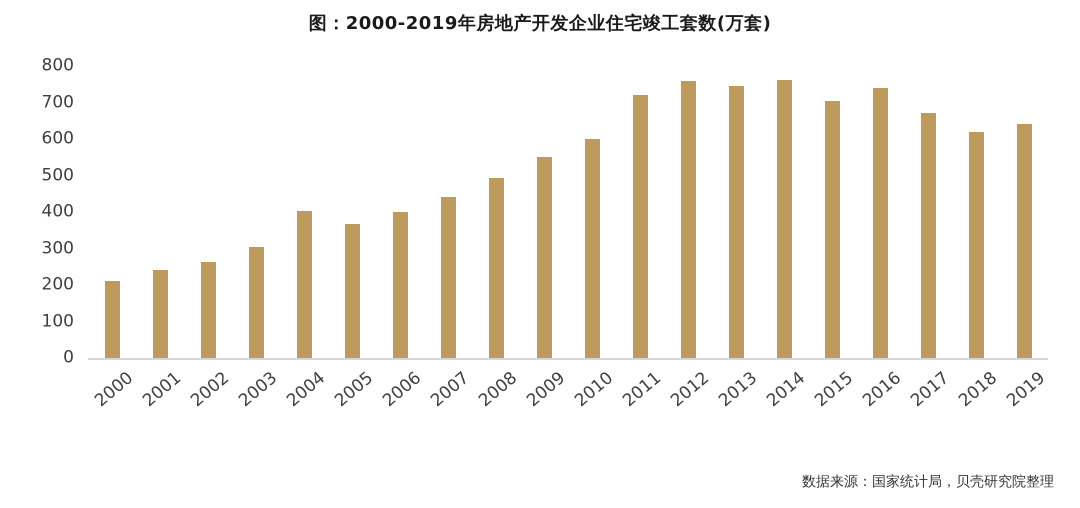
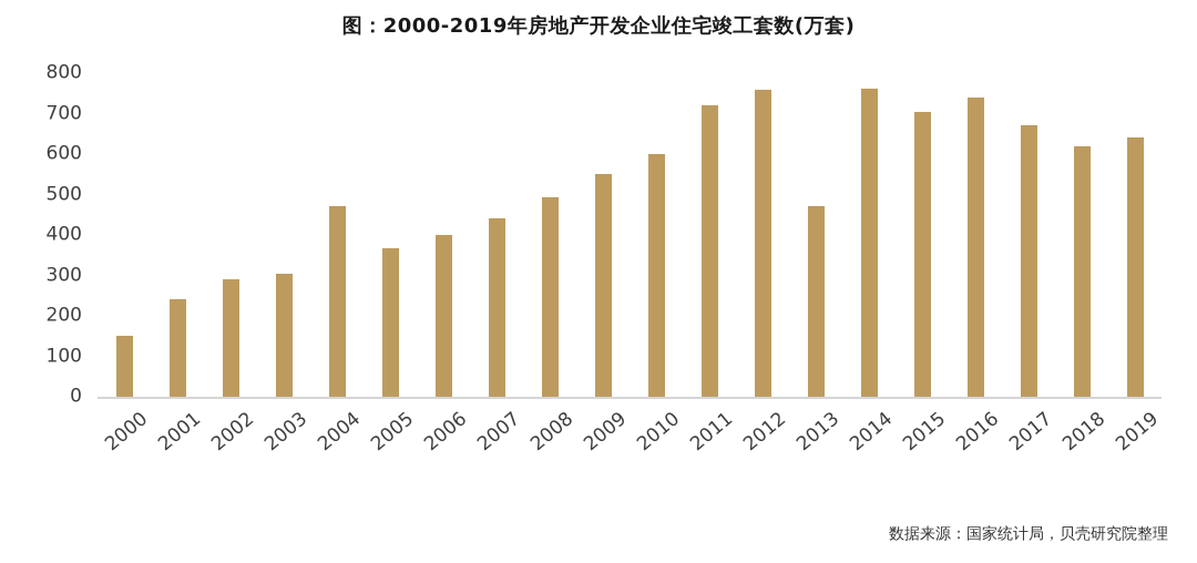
2000: 210 -> 150
2002: 260 -> 290
2004: 400 -> 470
2013: 740 -> 470
